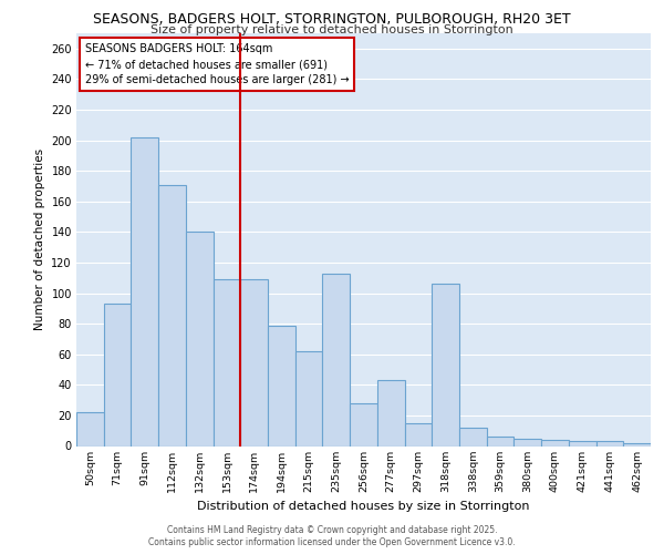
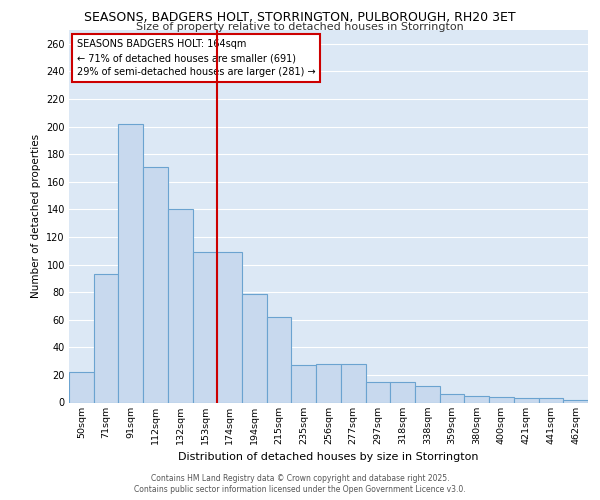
235sqm: 113 -> 27
277sqm: 43 -> 28
318sqm: 106 -> 15
